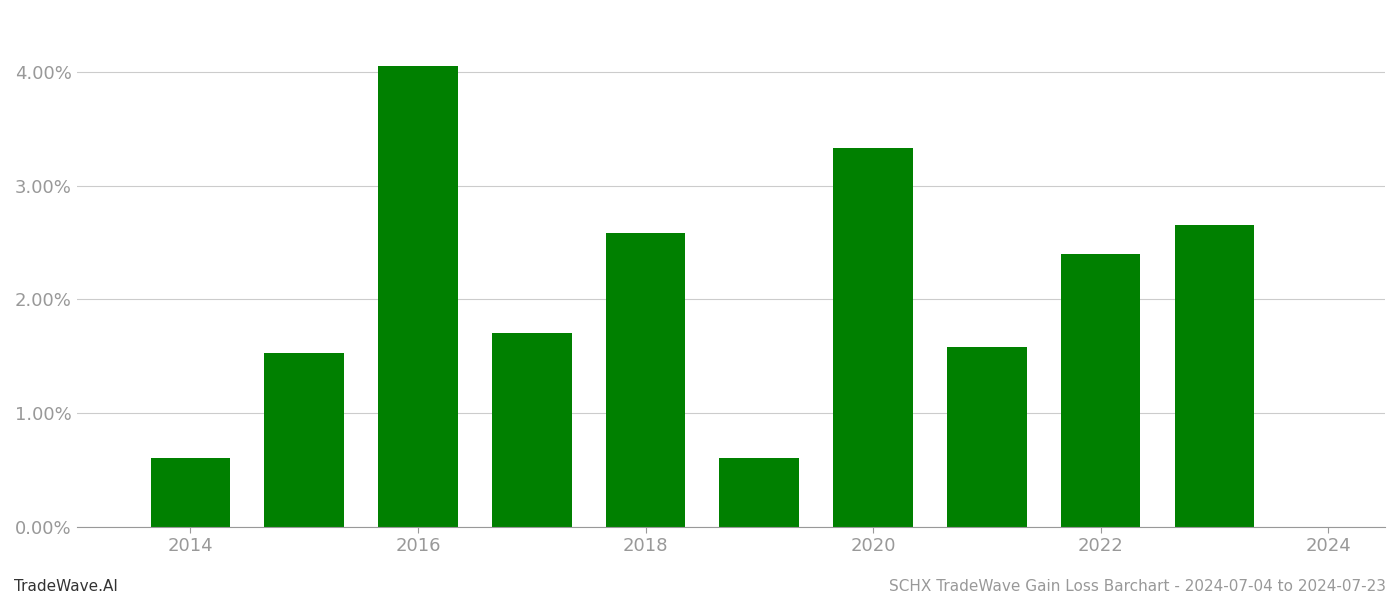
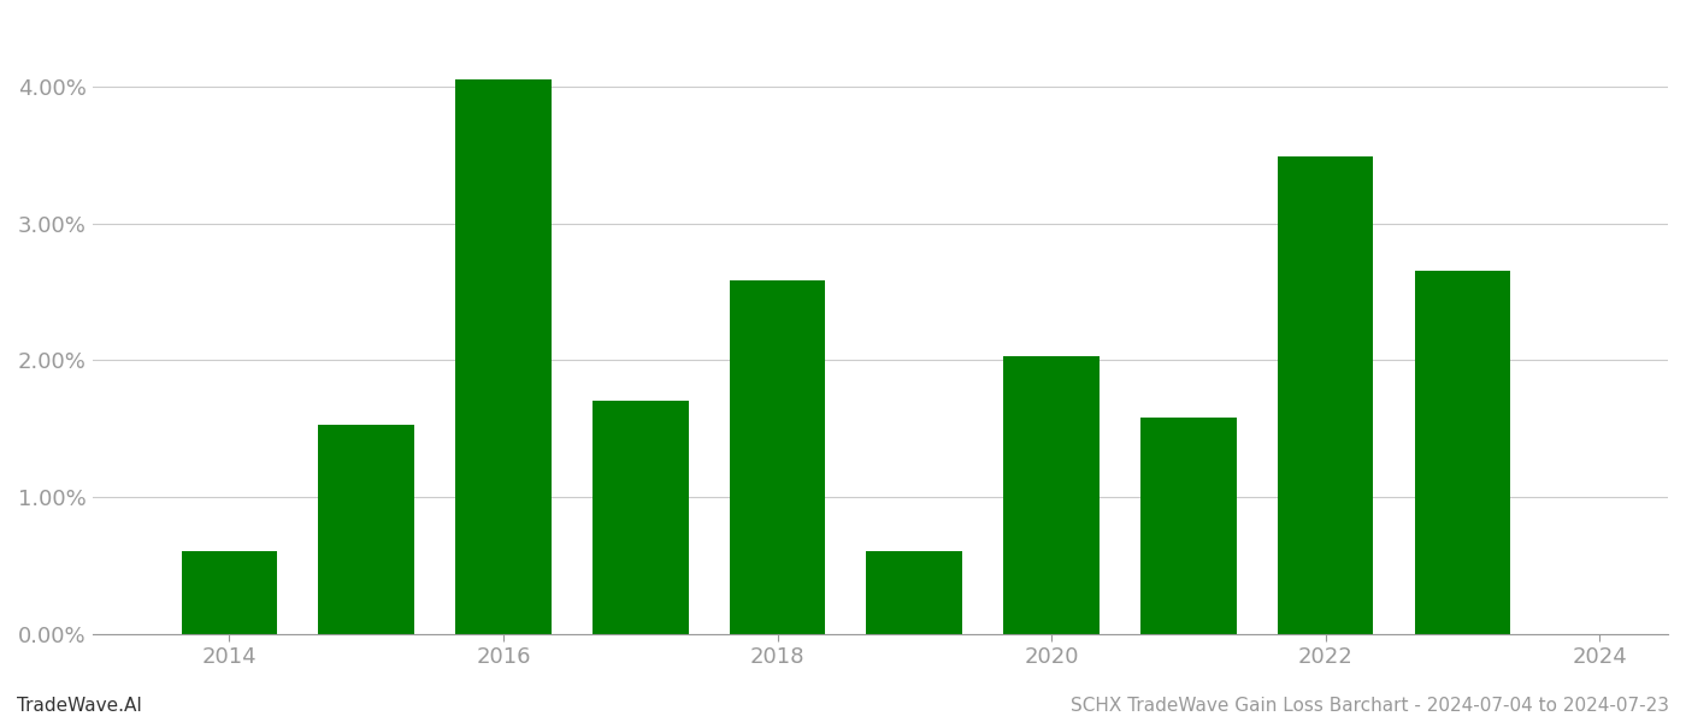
2020: 3.33% -> 2.03%
2022: 2.40% -> 3.49%
